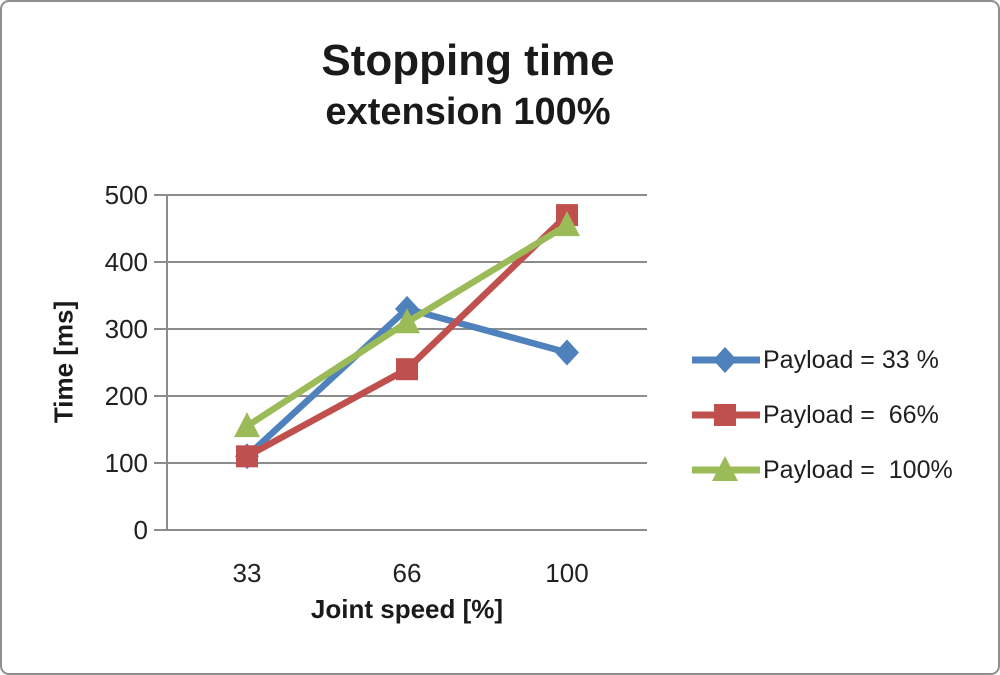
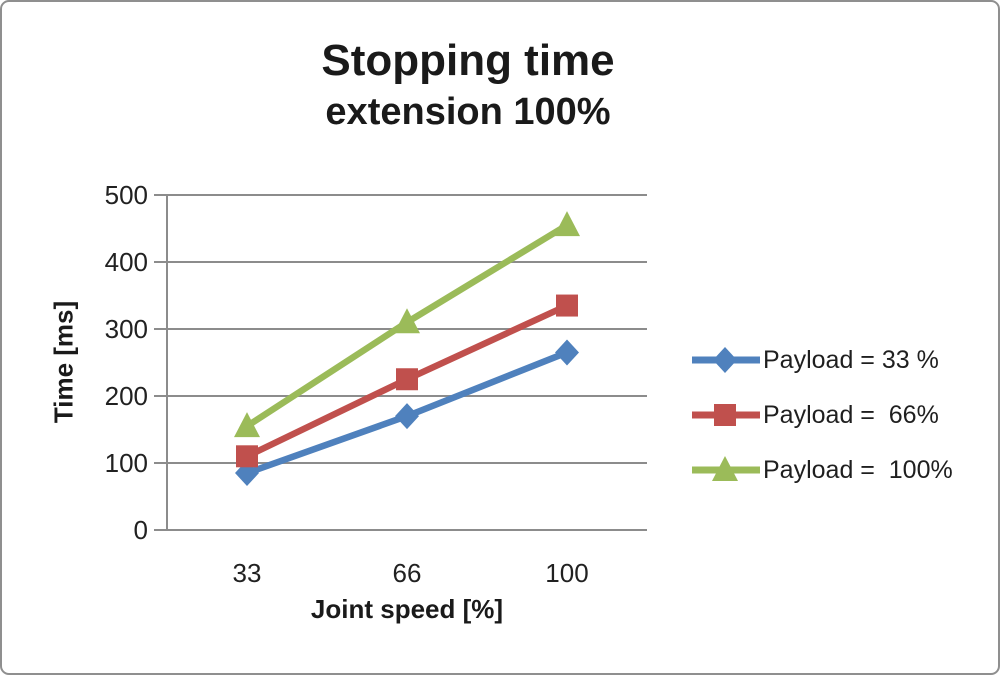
Payload = 33 %/33: 110 -> 80
Payload = 33 %/66: 330 -> 170
Payload = 66%/66: 240 -> 220
Payload = 66%/100: 470 -> 340
